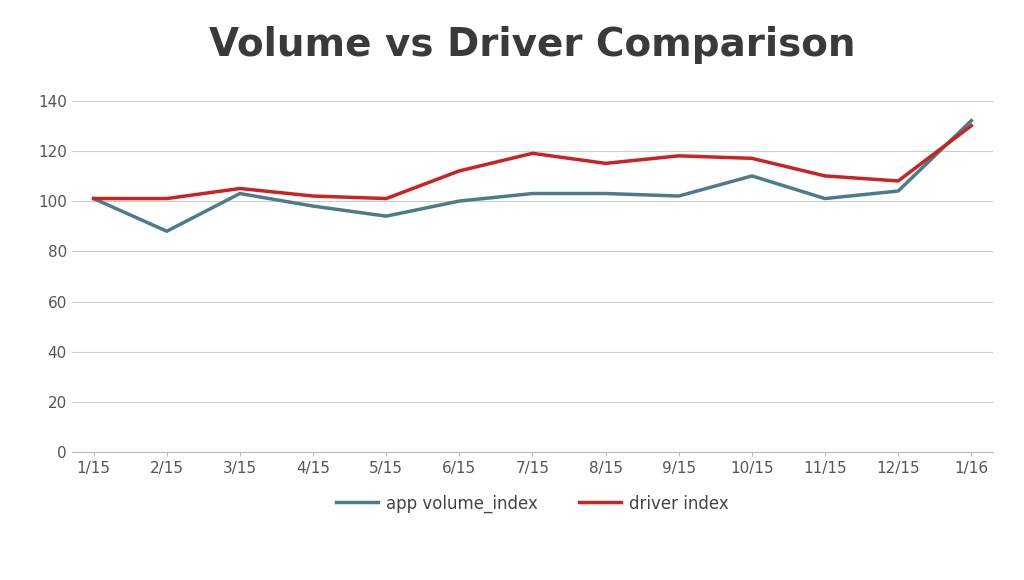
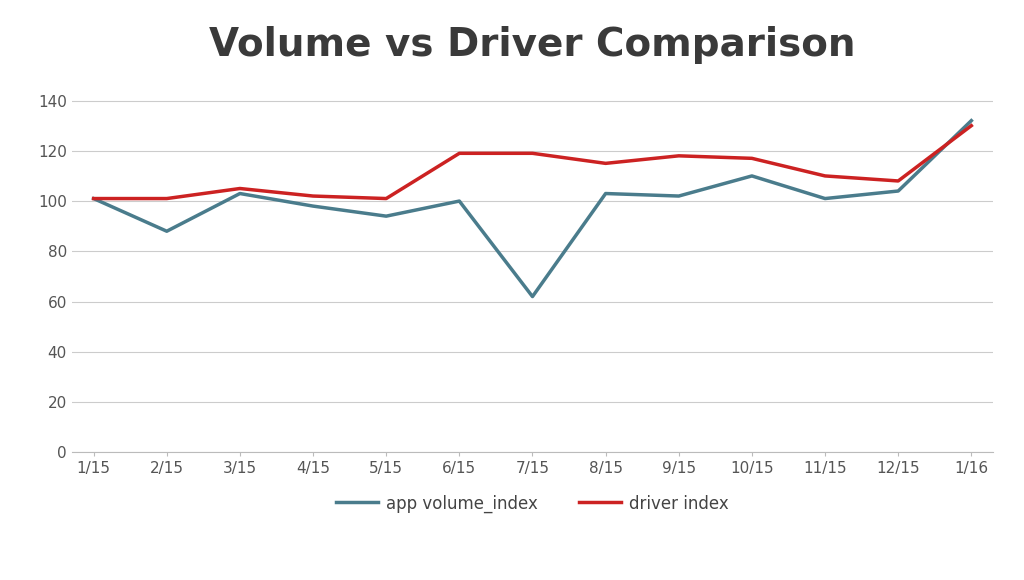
driver index/6/15: 112 -> 119
app volume_index/7/15: 103 -> 62
